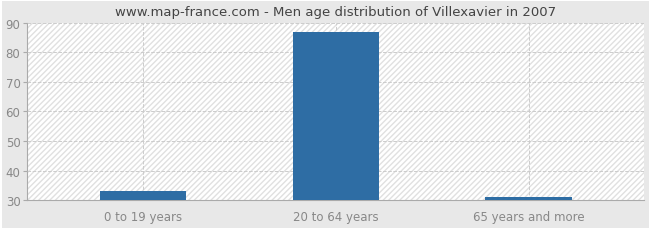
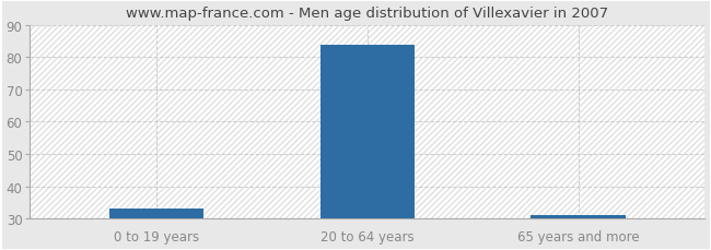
20 to 64 years: 87 -> 84
